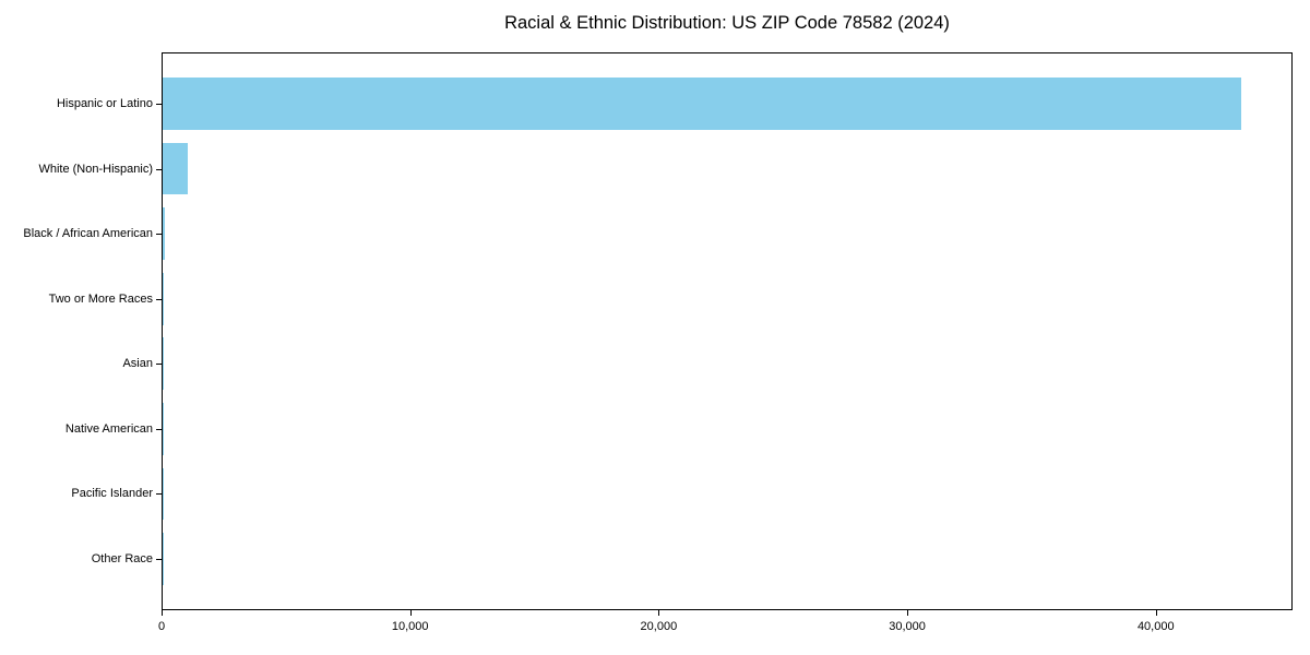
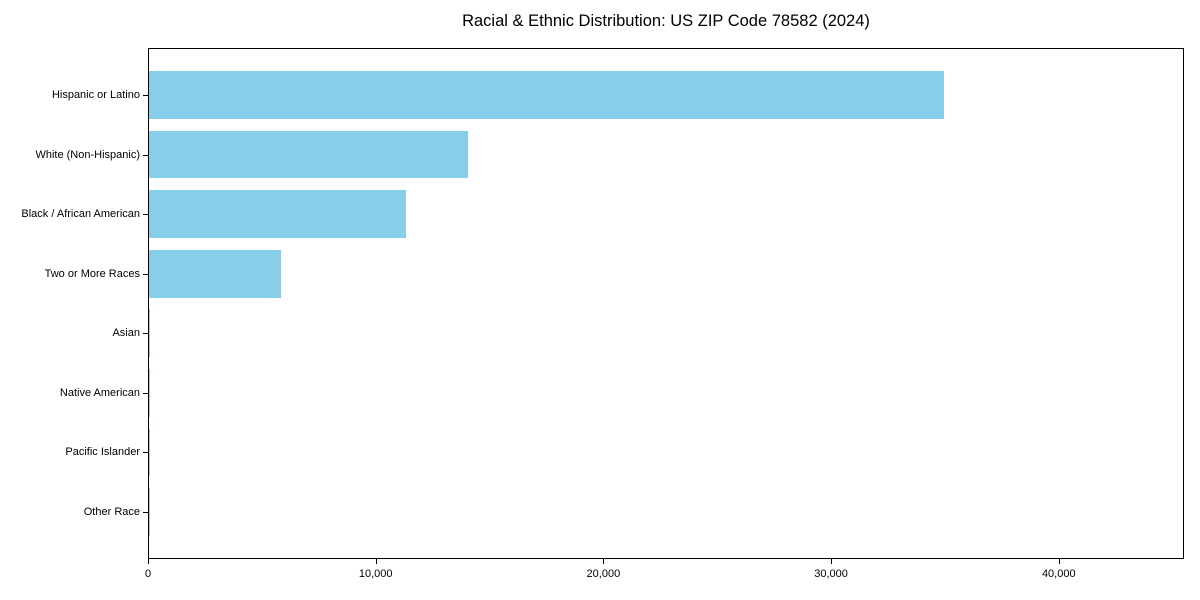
Hispanic or Latino: 43400 -> 34900
White (Non-Hispanic): 1000 -> 14000
Black / African American: 100 -> 11300
Two or More Races: 100 -> 5800
